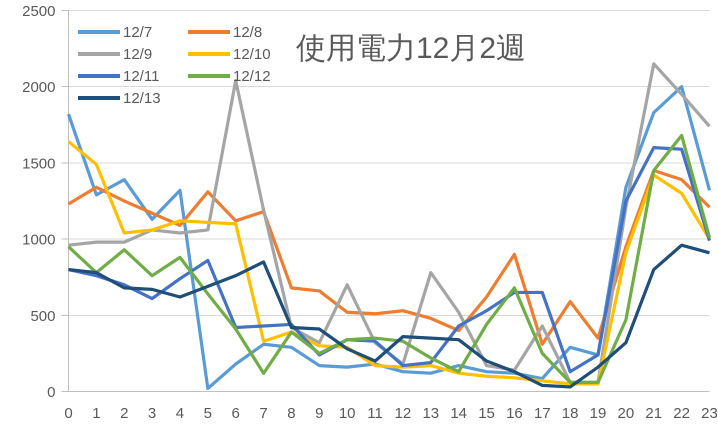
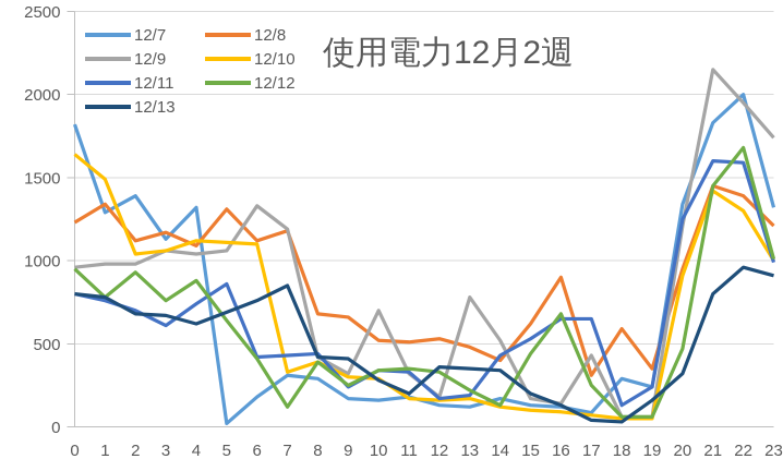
12/8/2: 1250 -> 1120
12/9/6: 2040 -> 1330
